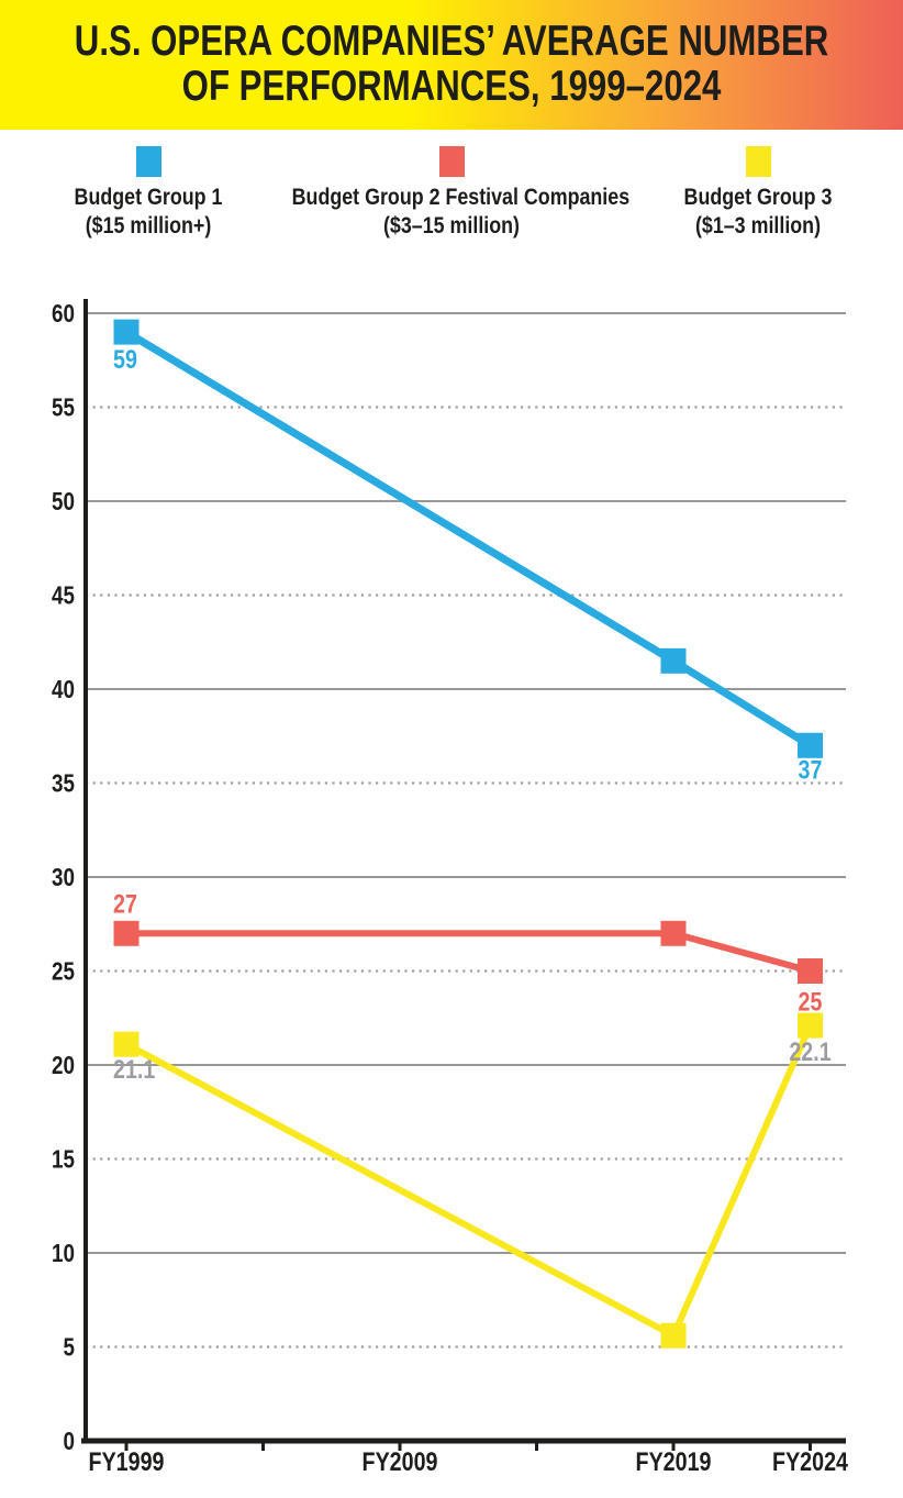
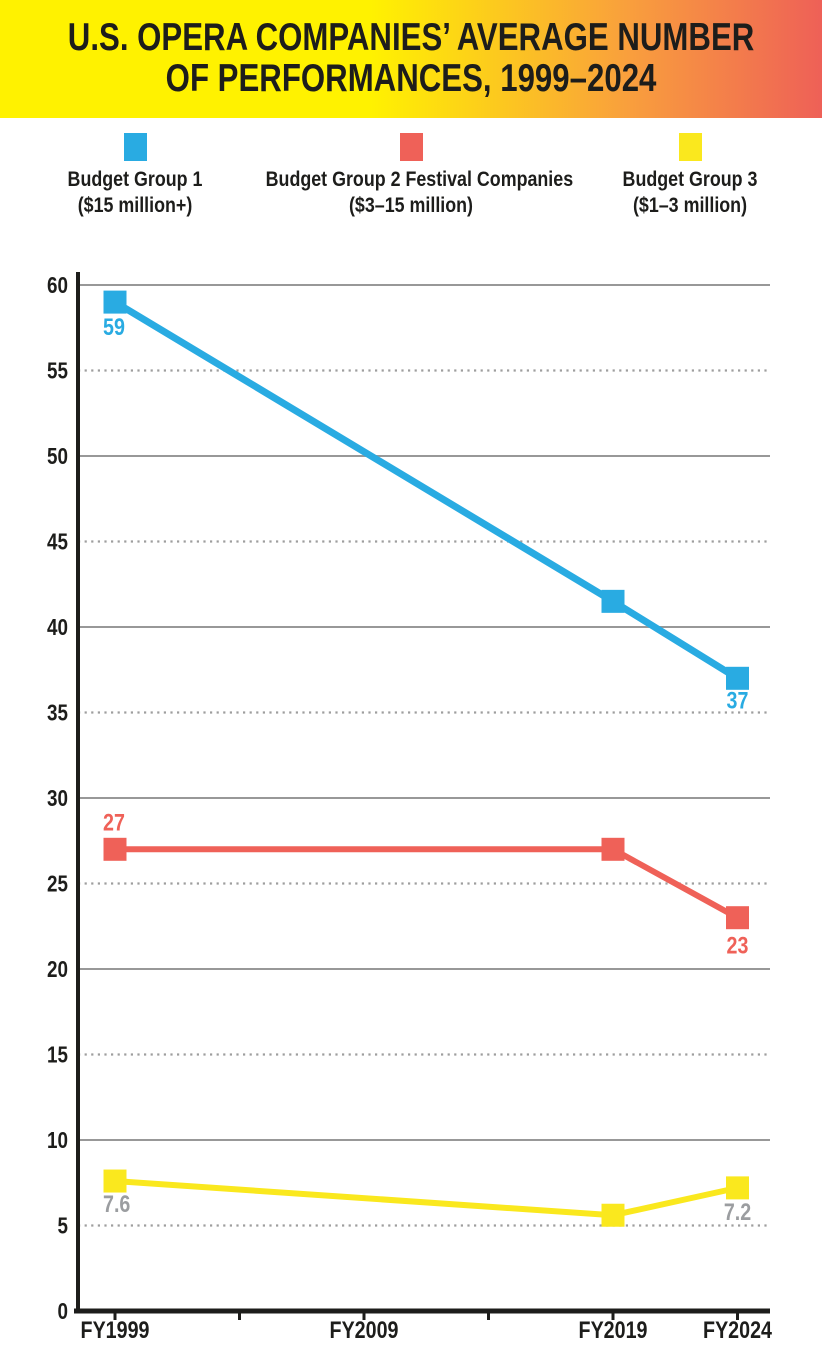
Budget Group 3 ($1–3 million)/FY1999: 21.1 -> 7.6
Budget Group 2 Festival Companies ($3–15 million)/FY2024: 25 -> 23
Budget Group 3 ($1–3 million)/FY2024: 22.1 -> 7.2
